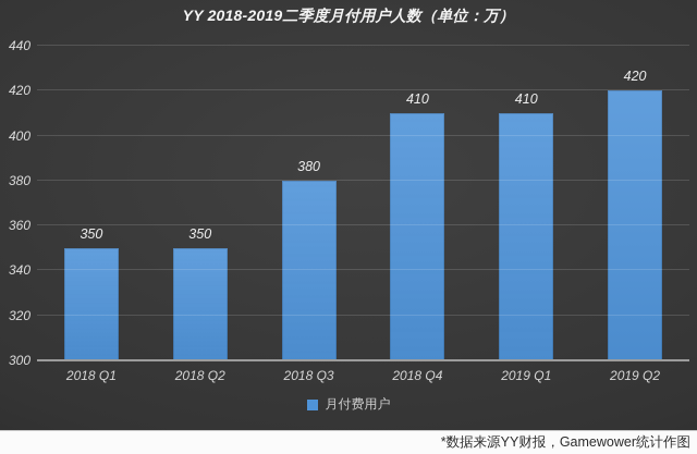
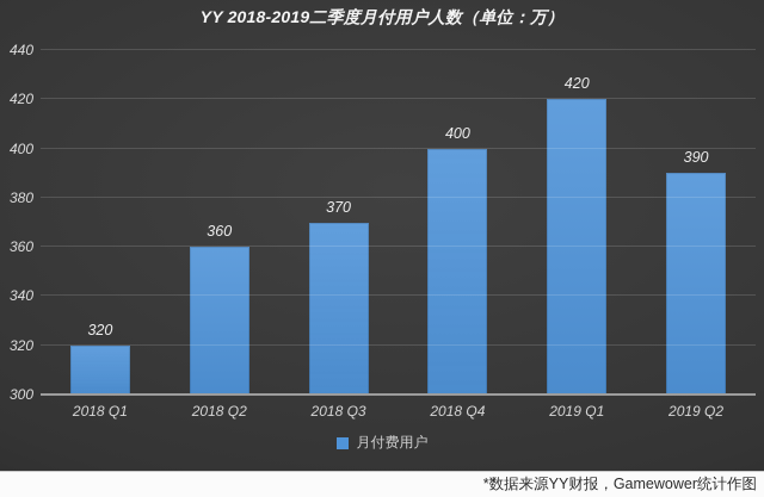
2018 Q1: 350 -> 320
2018 Q2: 350 -> 360
2018 Q3: 380 -> 370
2018 Q4: 410 -> 400
2019 Q1: 410 -> 420
2019 Q2: 420 -> 390
